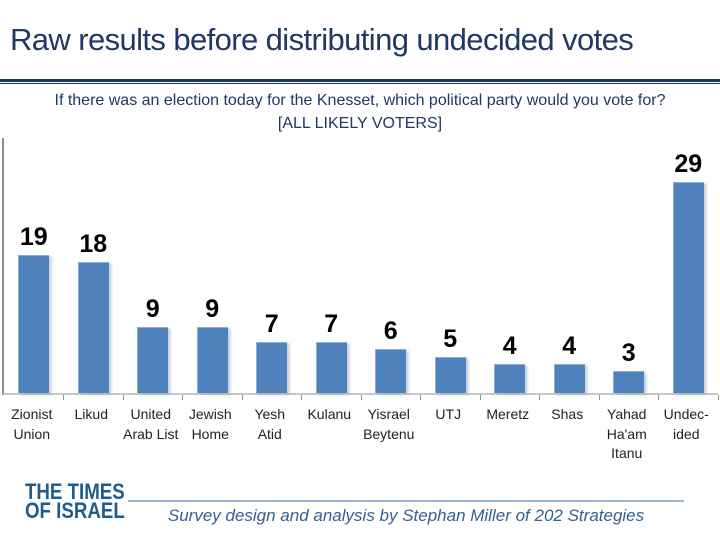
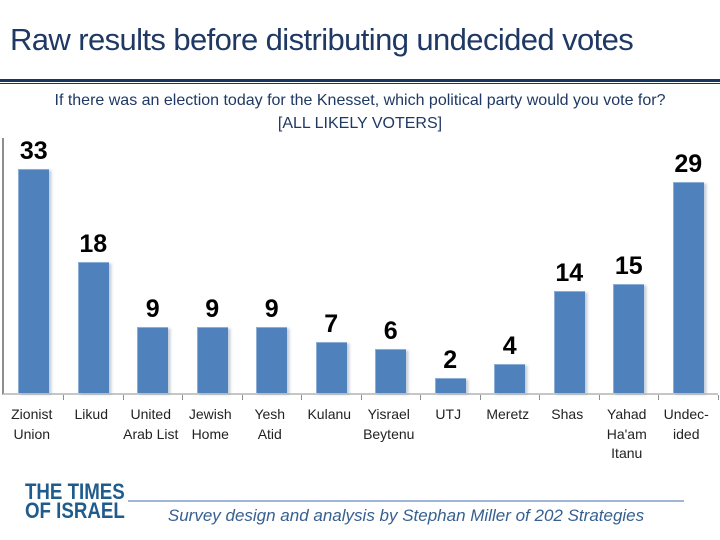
Zionist Union: 19 -> 33
Yesh Atid: 7 -> 9
UTJ: 5 -> 2
Shas: 4 -> 14
Yahad Ha'am Itanu: 3 -> 15
